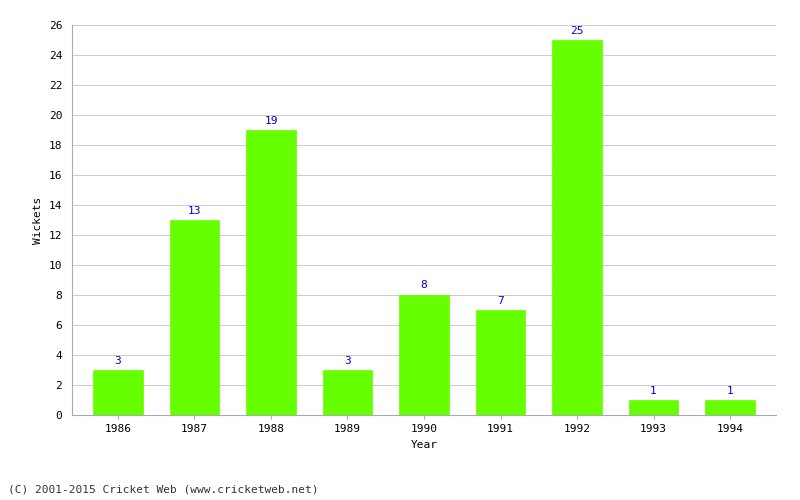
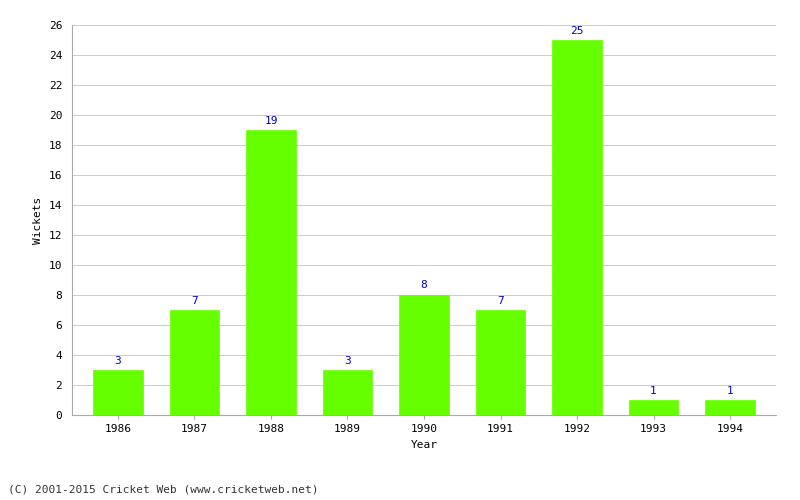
1987: 13 -> 7
